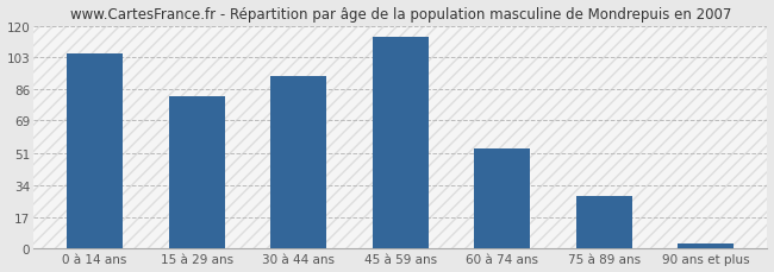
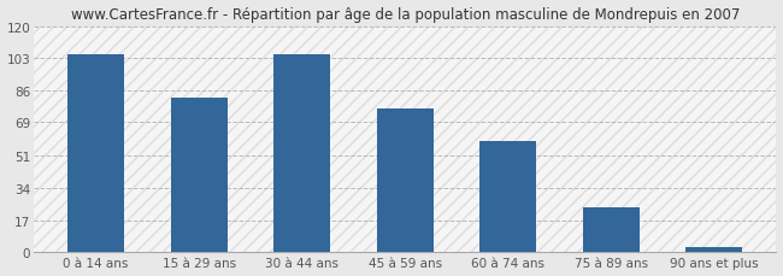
30 à 44 ans: 93 -> 105
45 à 59 ans: 114 -> 76
60 à 74 ans: 54 -> 59
75 à 89 ans: 28 -> 24
